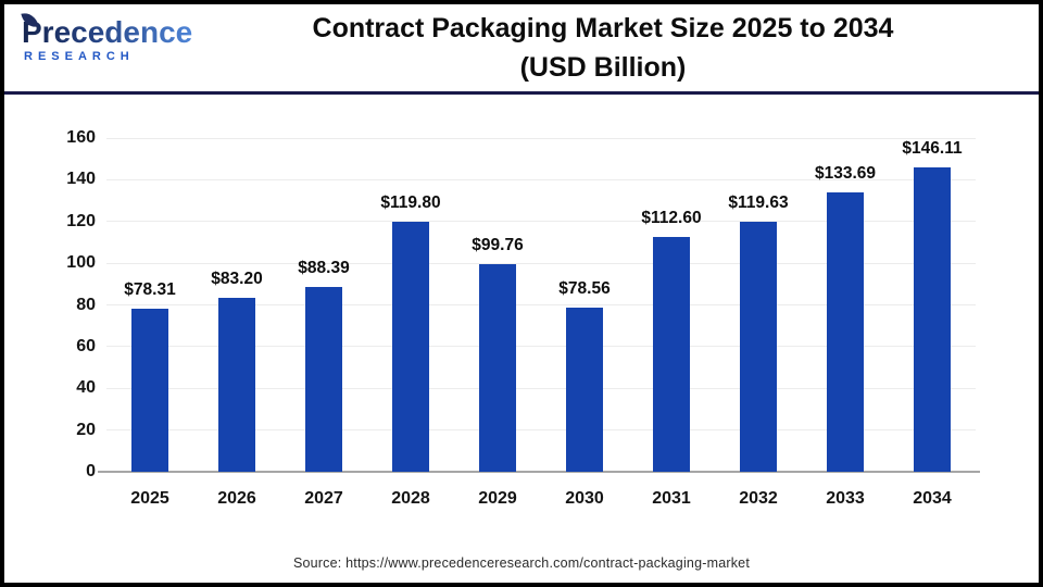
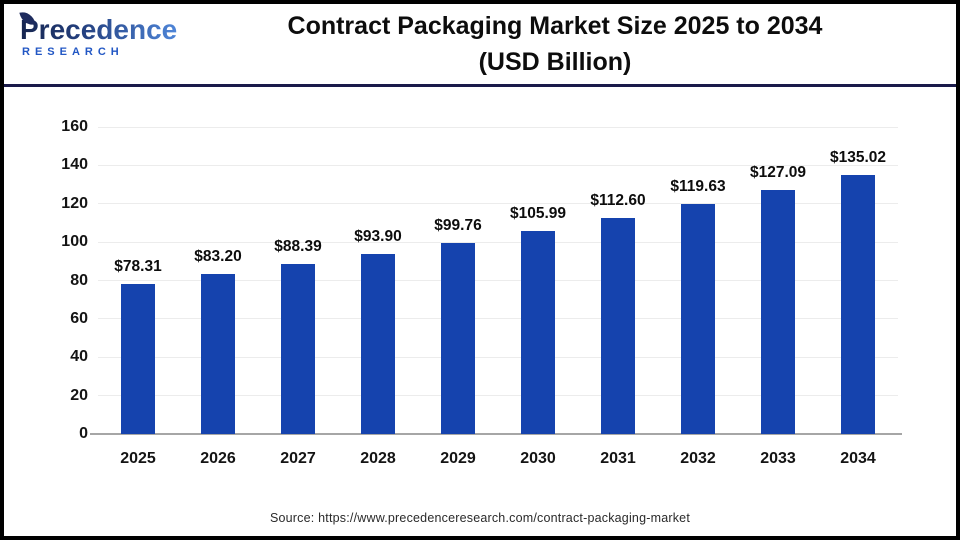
2028: $119.80 -> $93.90
2030: $78.56 -> $105.99
2033: $133.69 -> $127.09
2034: $146.11 -> $135.02
